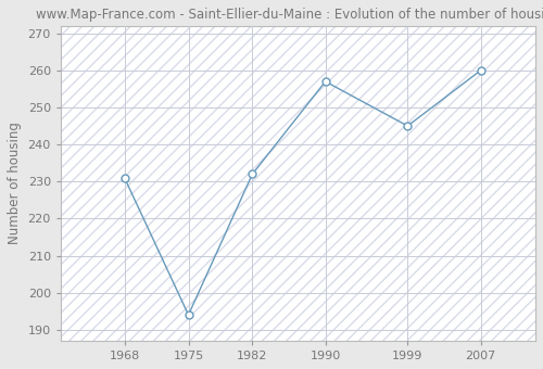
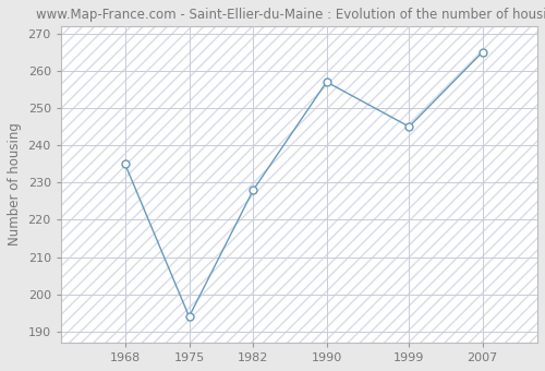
1968: 231 -> 235
1982: 232 -> 228
2007: 260 -> 265
